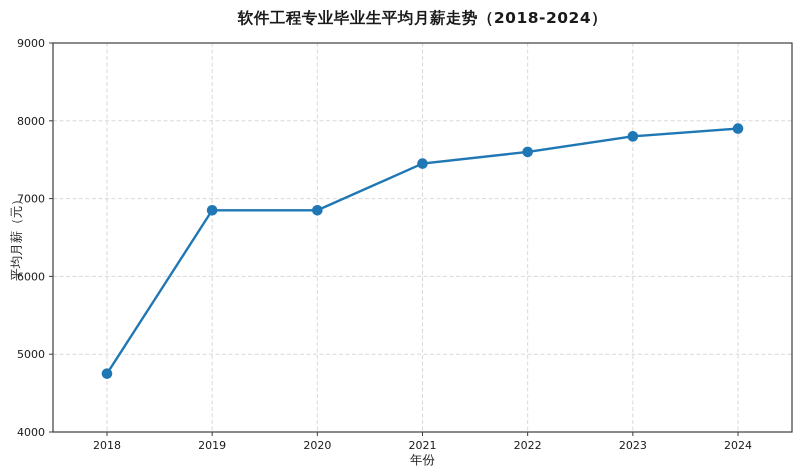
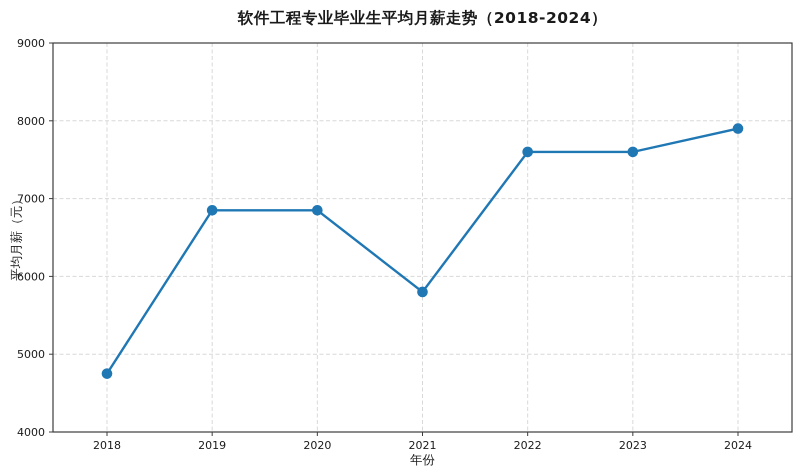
2021: 7400 -> 5800
2023: 7800 -> 7600
